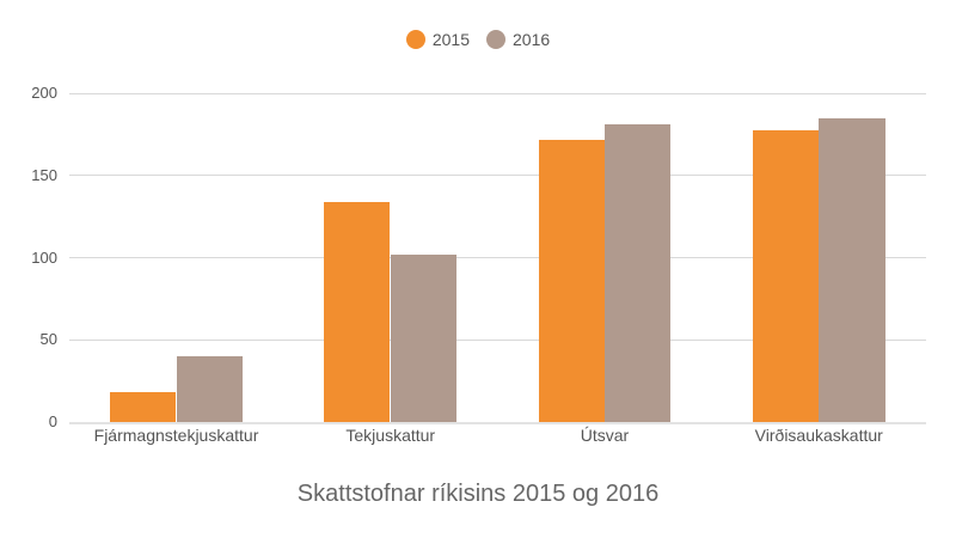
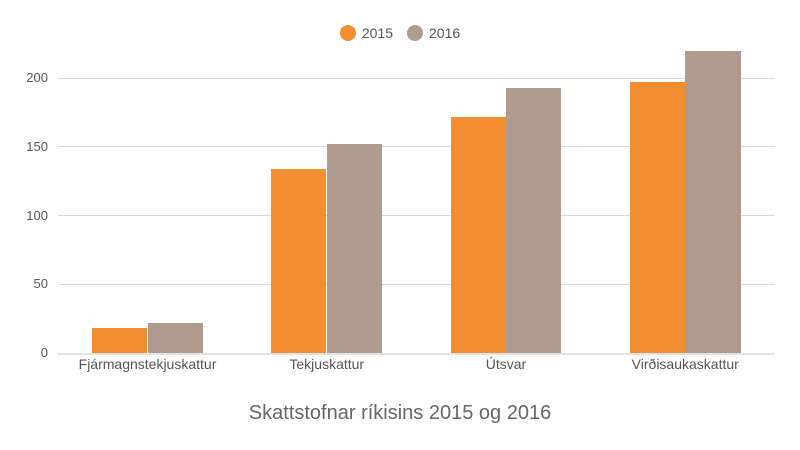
2016/Fjármagnstekjuskattur: 40 -> 22
2016/Tekjuskattur: 102 -> 152
2016/Útsvar: 181 -> 193
2015/Virðisaukaskattur: 178 -> 197
2016/Virðisaukaskattur: 185 -> 220
